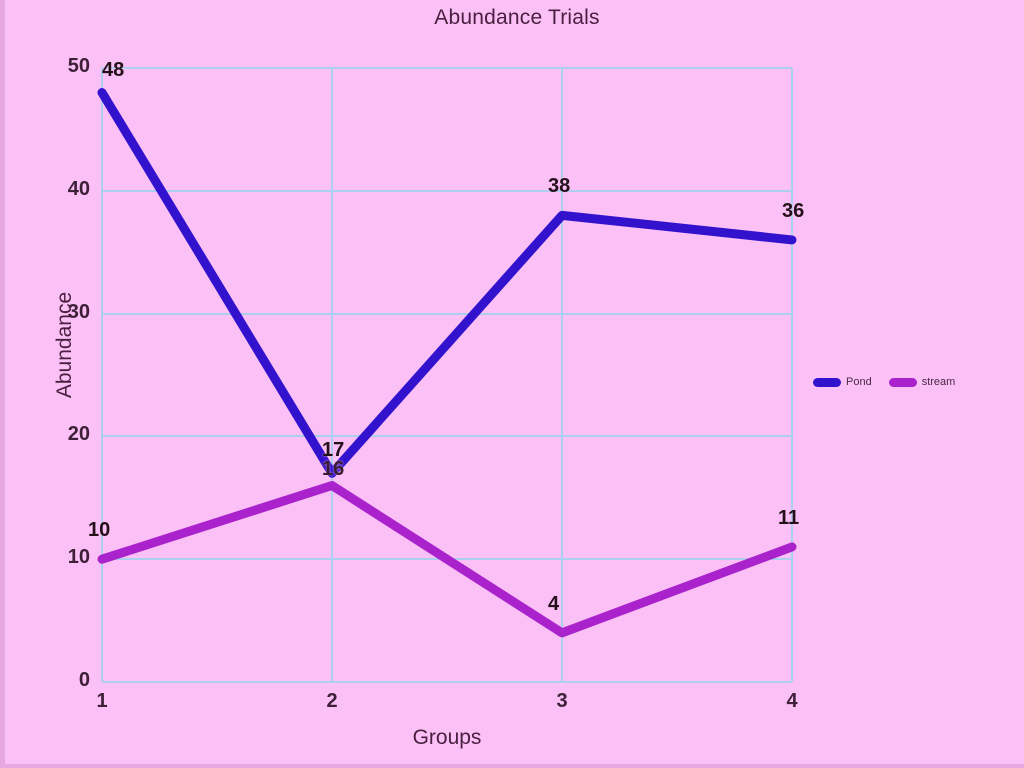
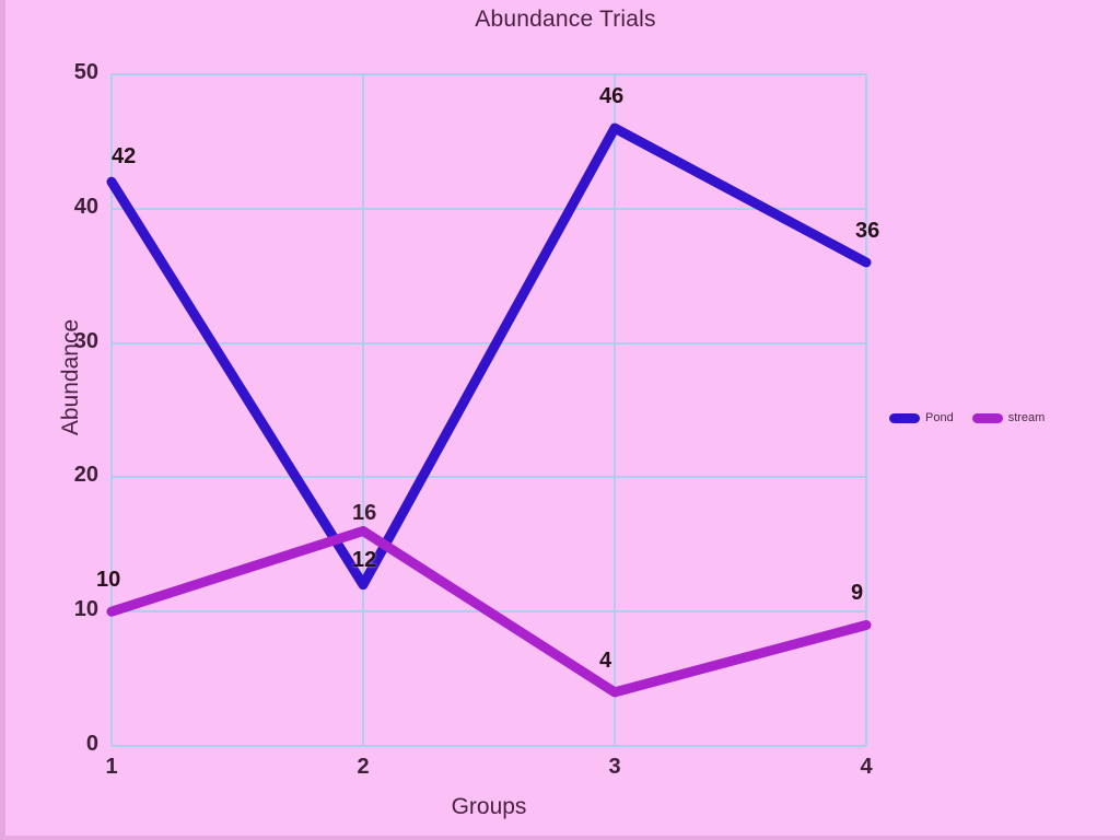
Pond/1: 48 -> 42
Pond/2: 17 -> 12
Pond/3: 38 -> 46
stream/4: 11 -> 9
